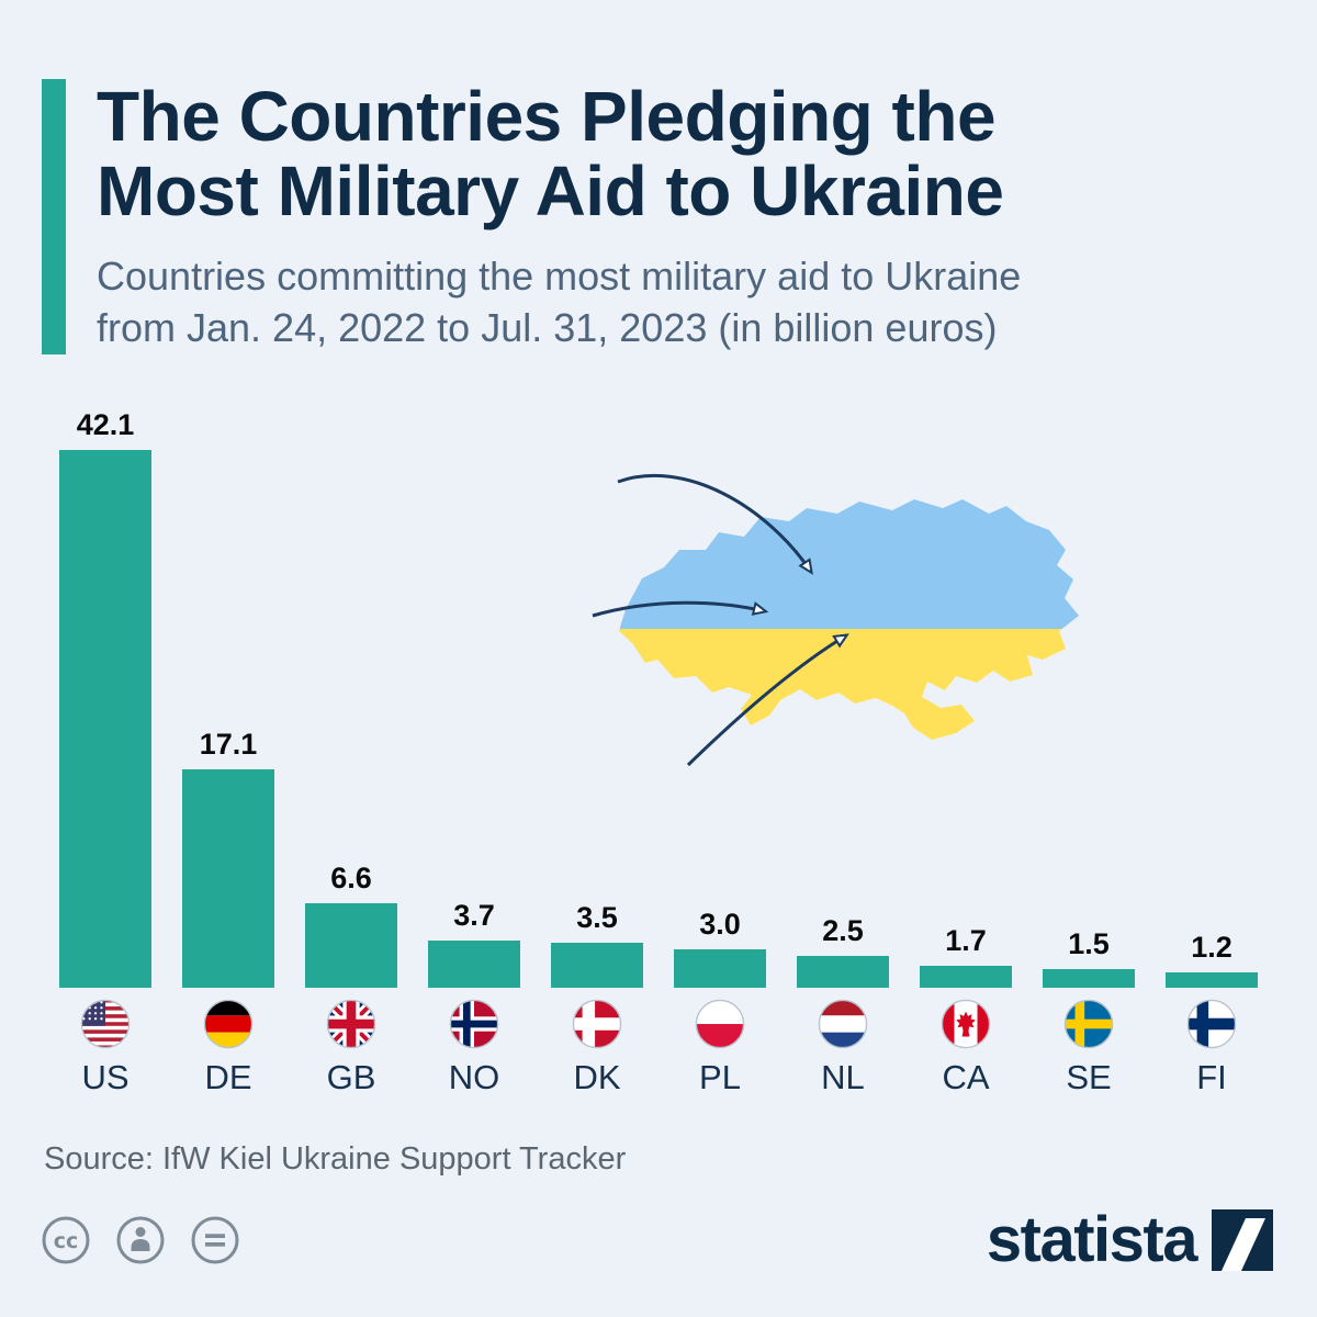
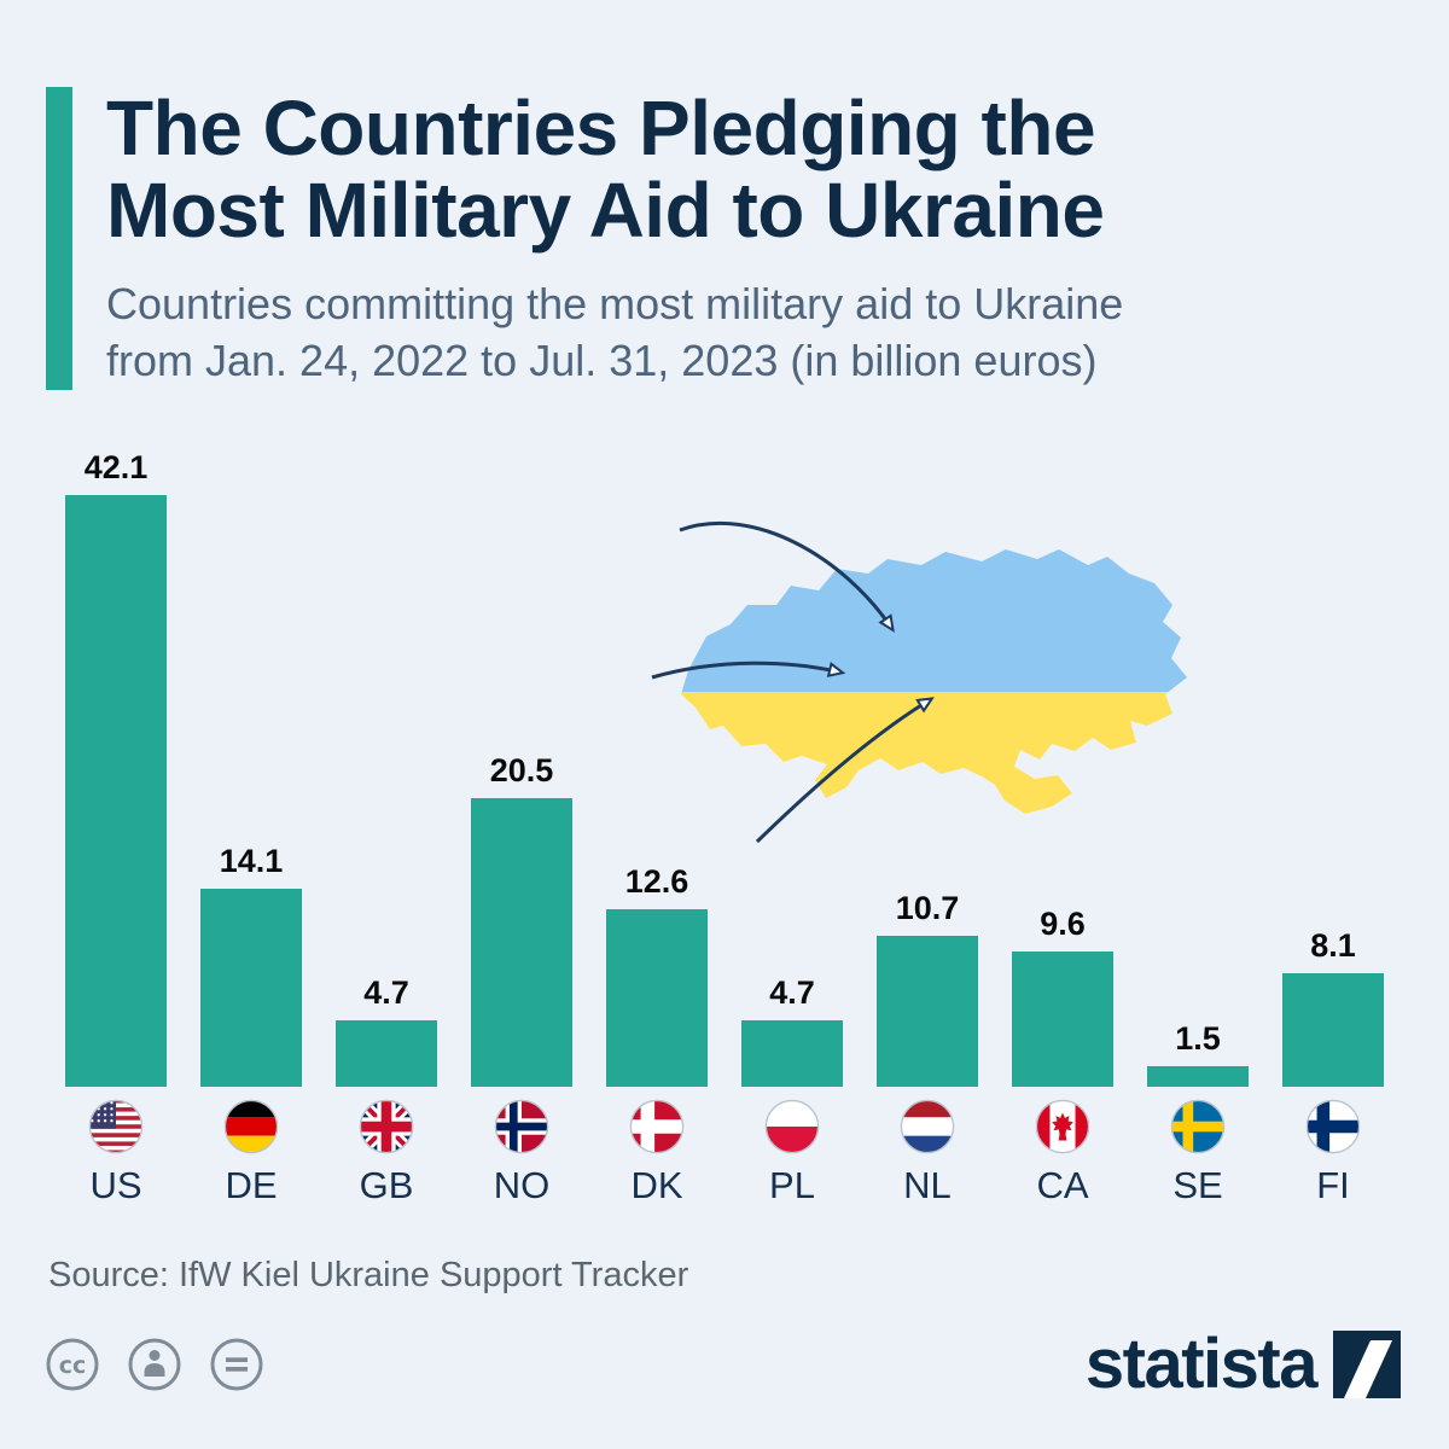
DE: 17.1 -> 14.1
GB: 6.6 -> 4.7
NO: 3.7 -> 20.5
DK: 3.5 -> 12.6
PL: 3.0 -> 4.7
NL: 2.5 -> 10.7
CA: 1.7 -> 9.6
FI: 1.2 -> 8.1
